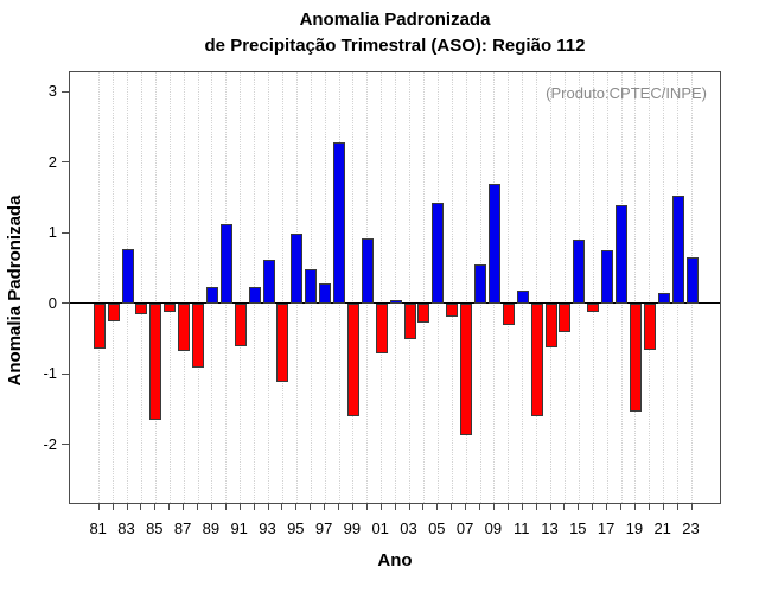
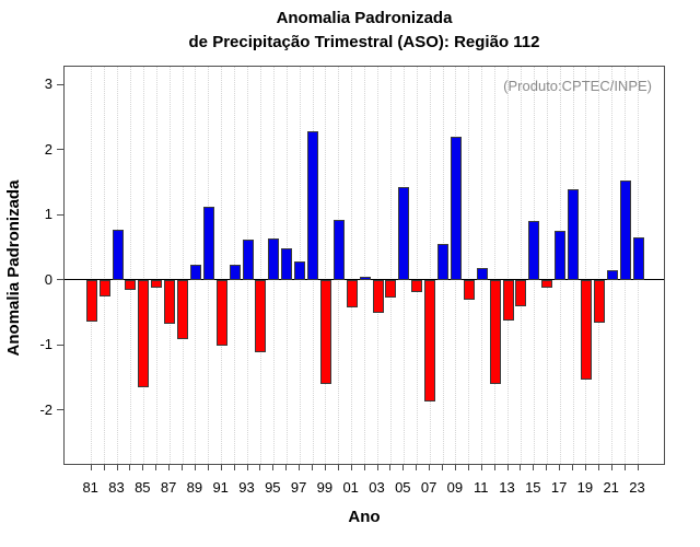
91: -0.6 -> -1.0
95: 1.0 -> 0.6
01: -0.7 -> -0.4
09: 1.7 -> 2.2
